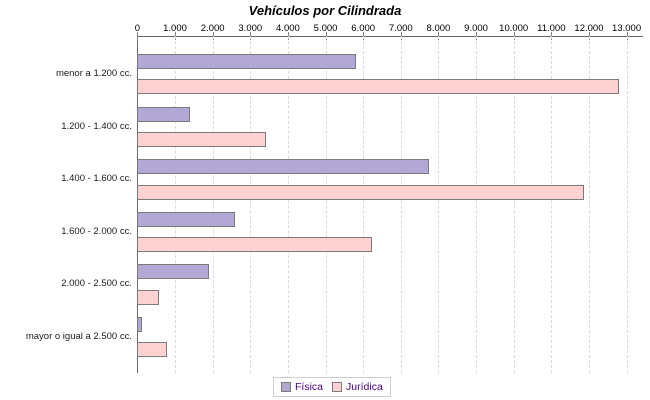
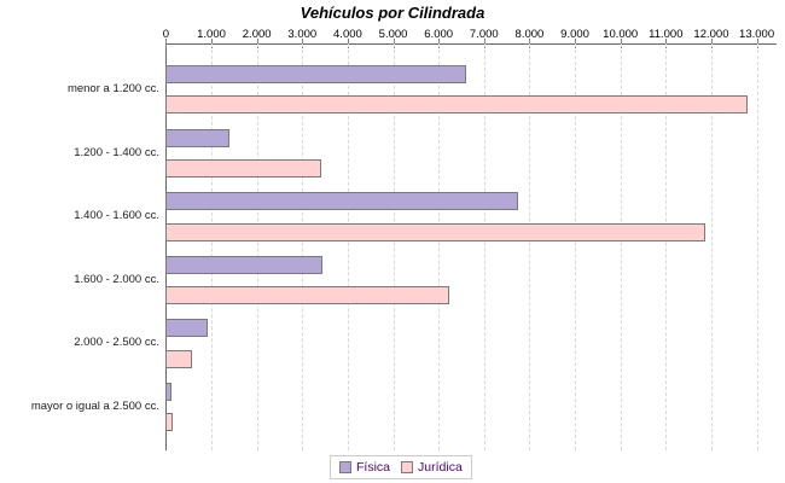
Física/menor a 1.200 cc.: 5800 -> 6600
Física/1.600 - 2.000 cc.: 2600 -> 3400
Física/2.000 - 2.500 cc.: 1900 -> 900
Jurídica/mayor o igual a 2.500 cc.: 800 -> 200
